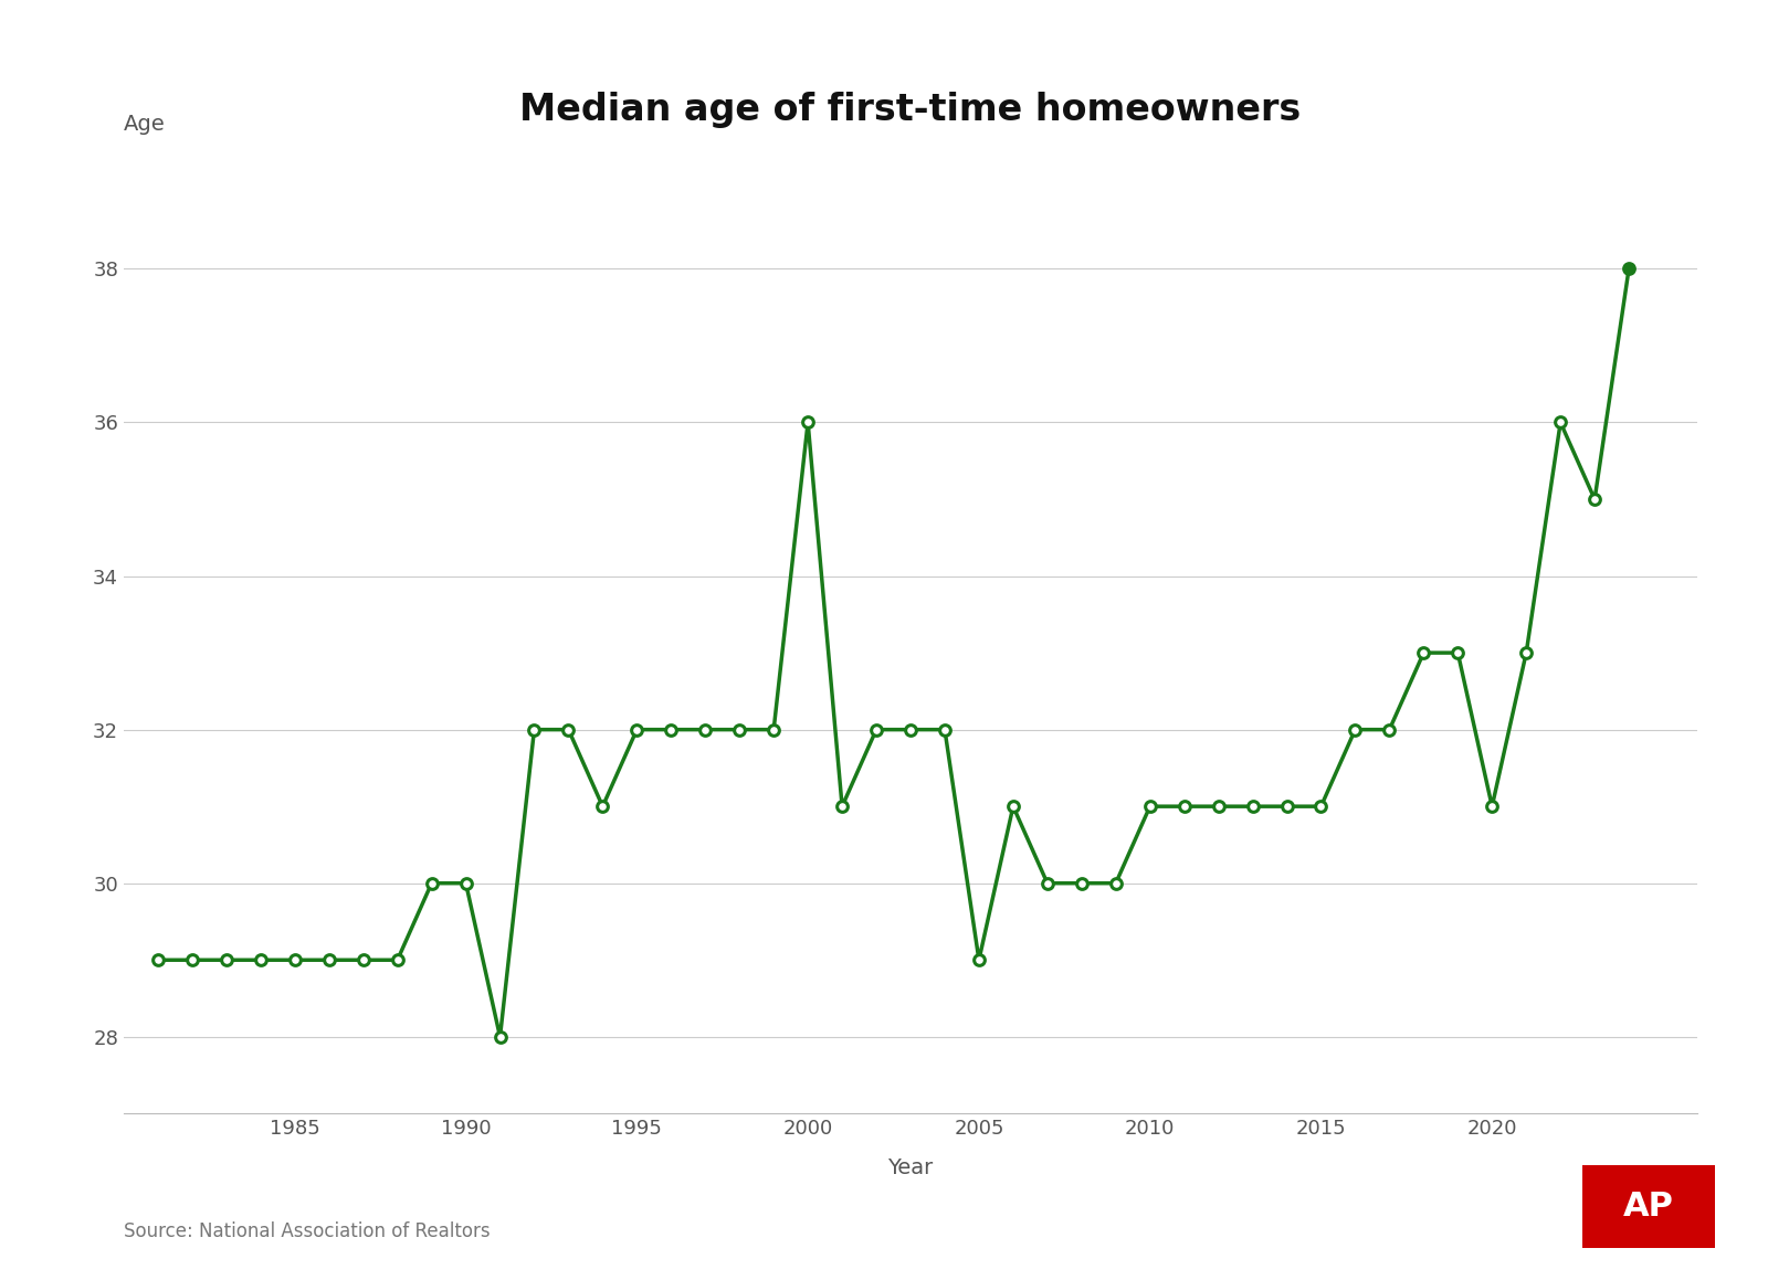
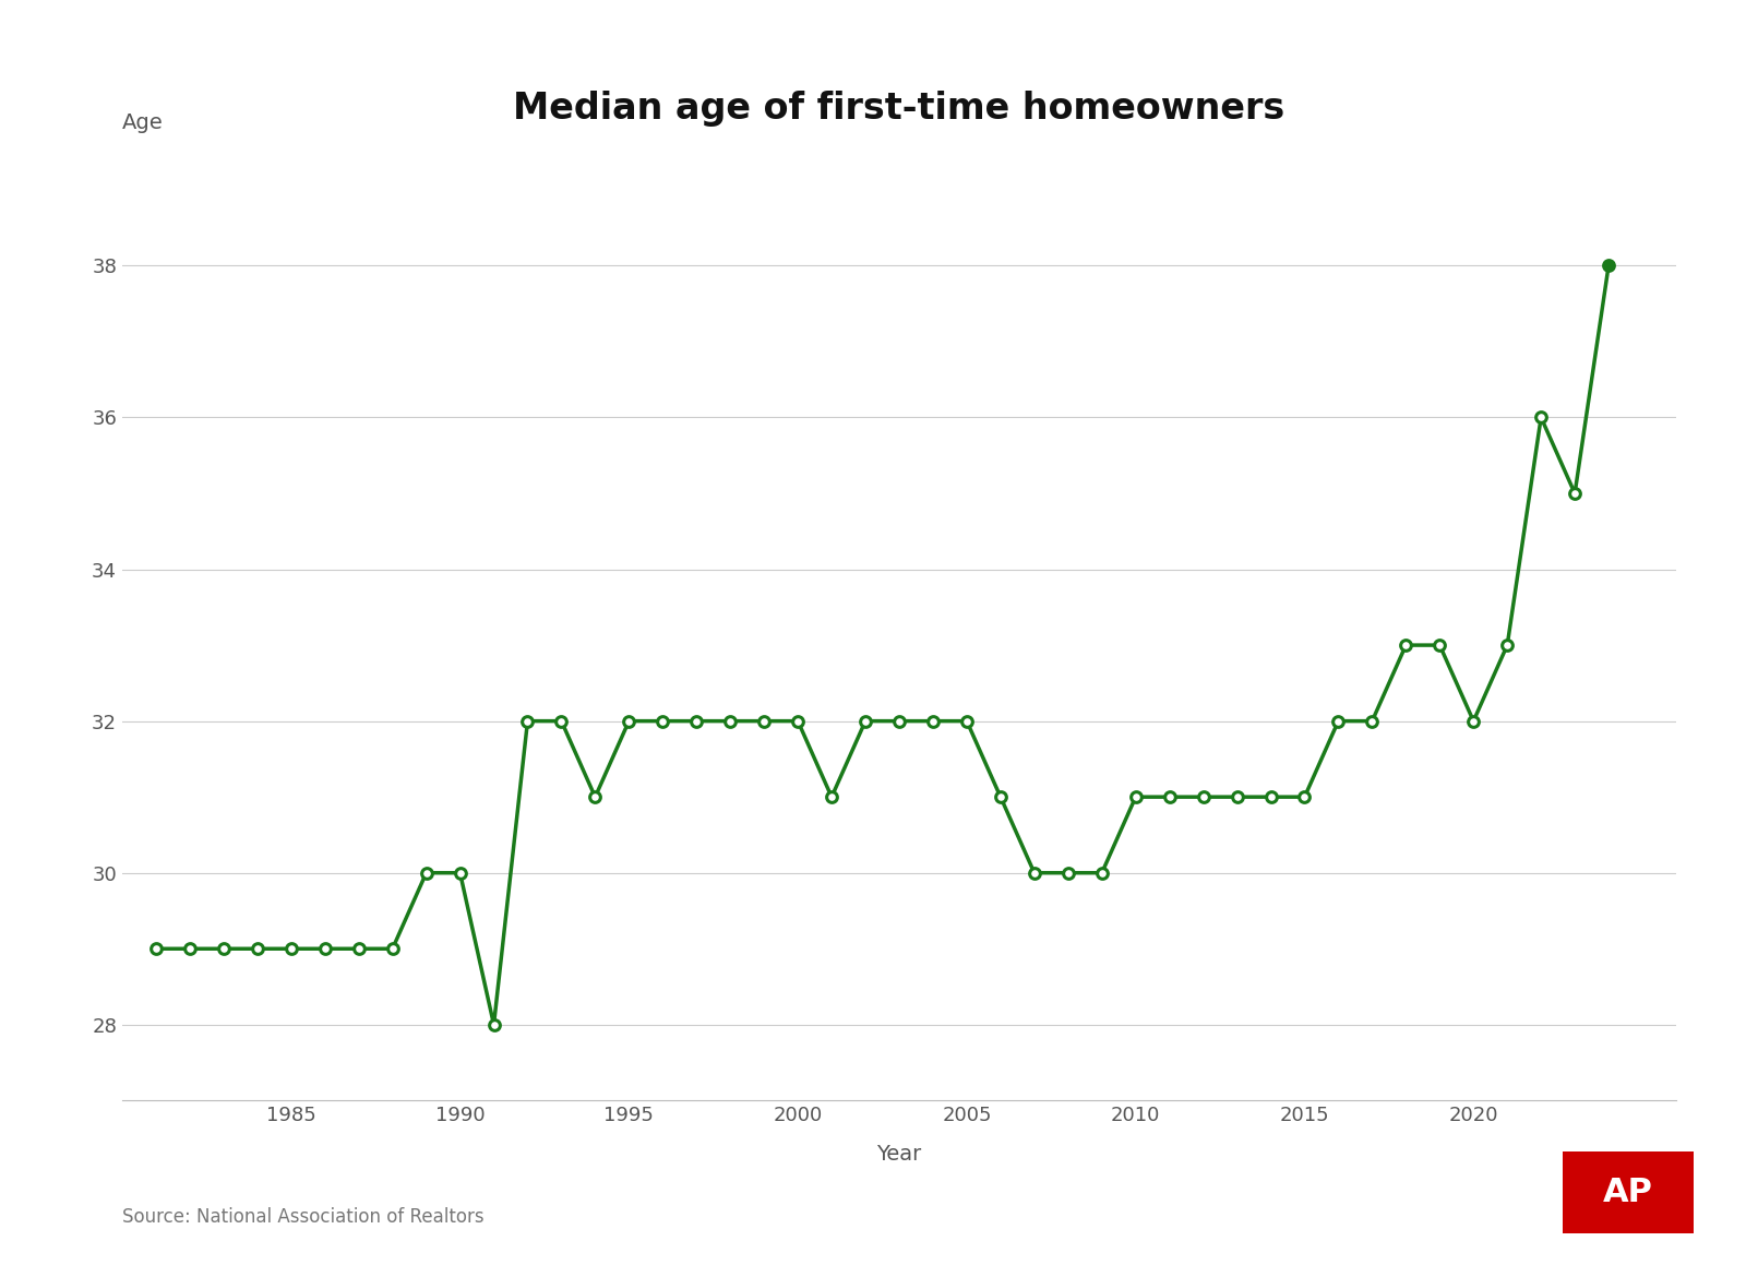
2000: 36 -> 32
2005: 29 -> 32
2020: 31 -> 32
